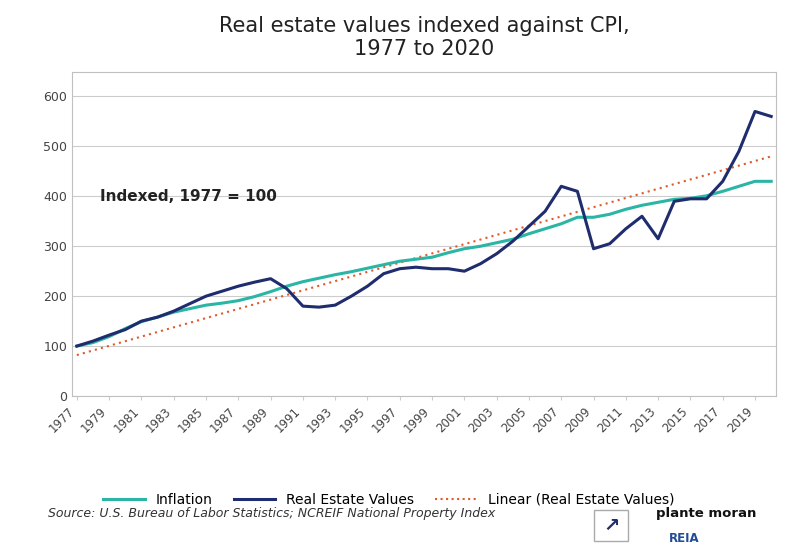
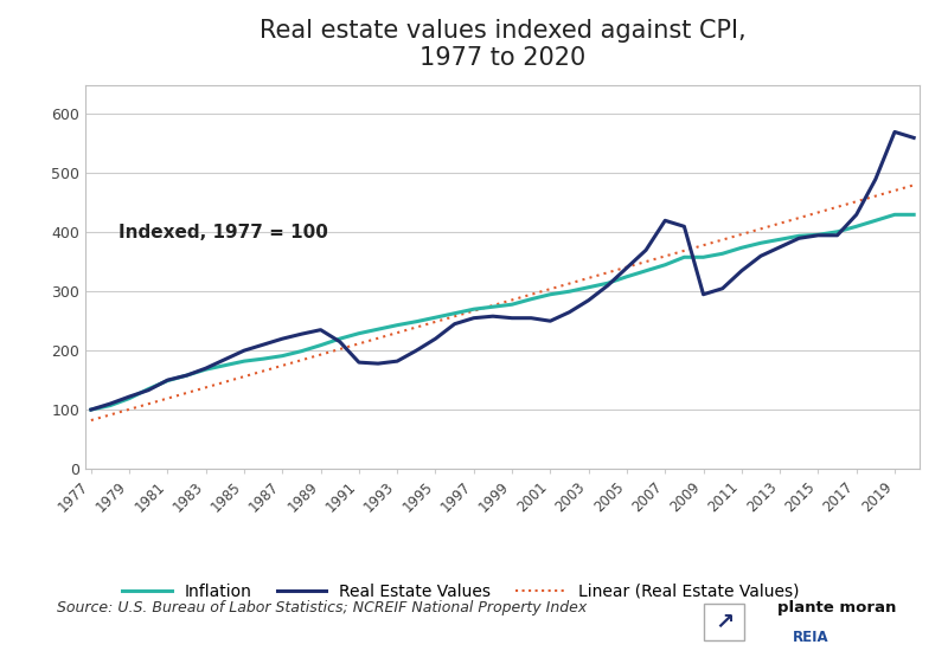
Real Estate Values/2013: 315 -> 375
